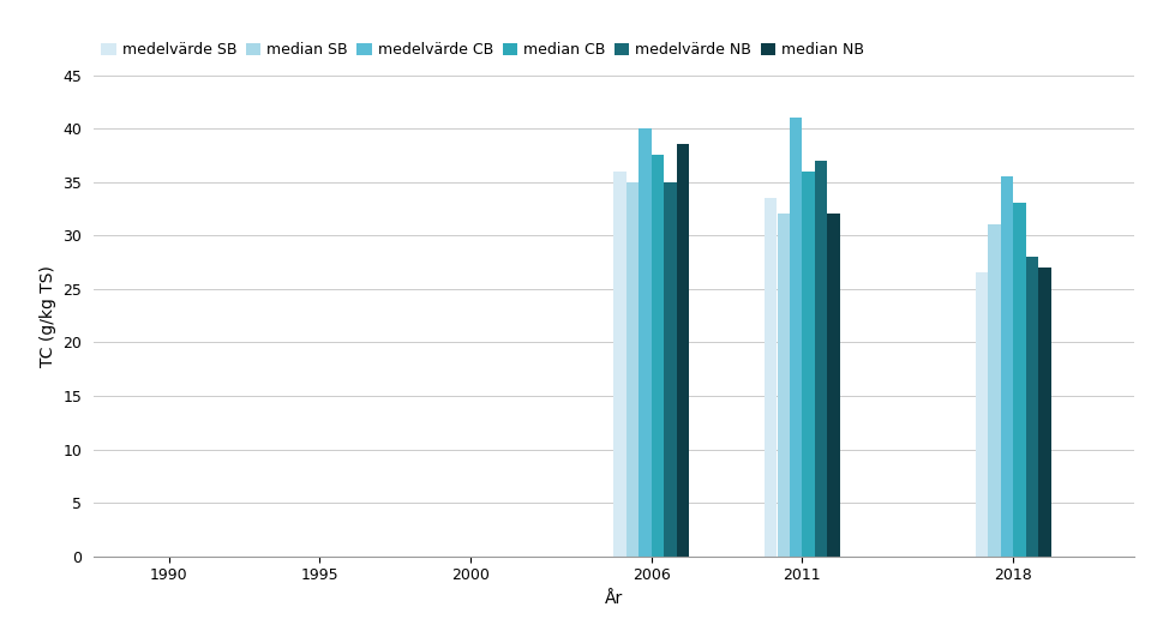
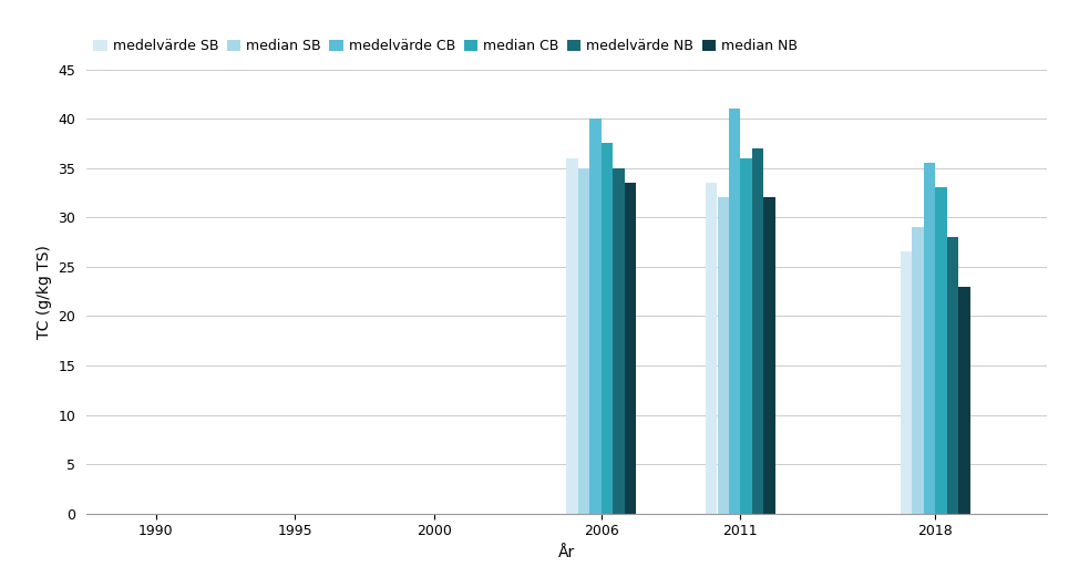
median NB/2006: 38.6 -> 33.5
median SB/2018: 31 -> 29
median NB/2018: 27.0 -> 23.0
